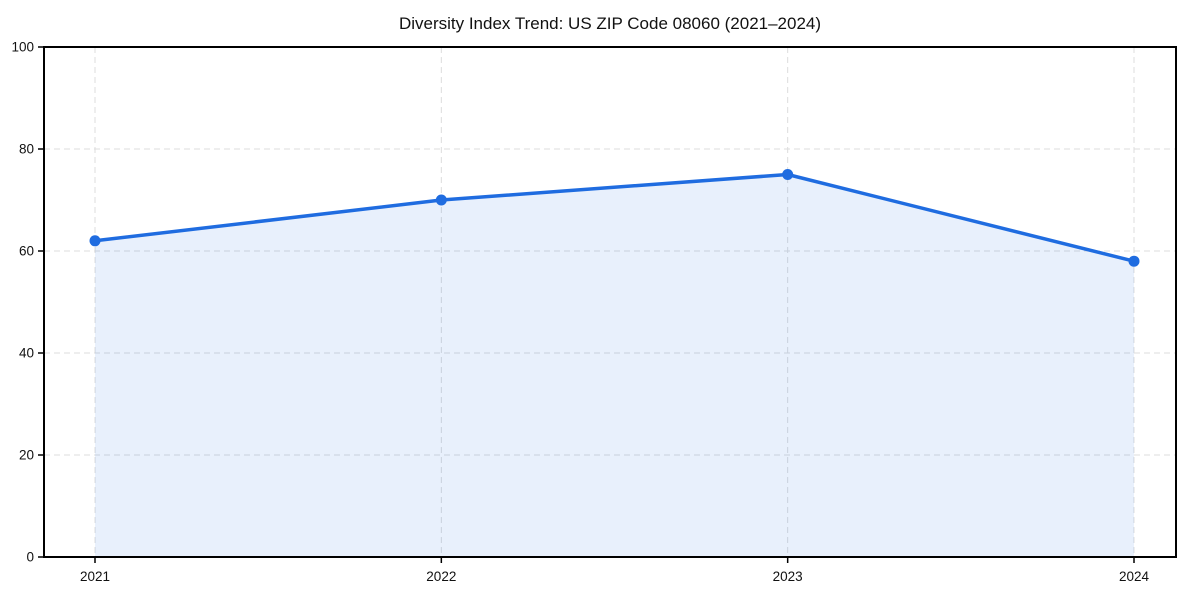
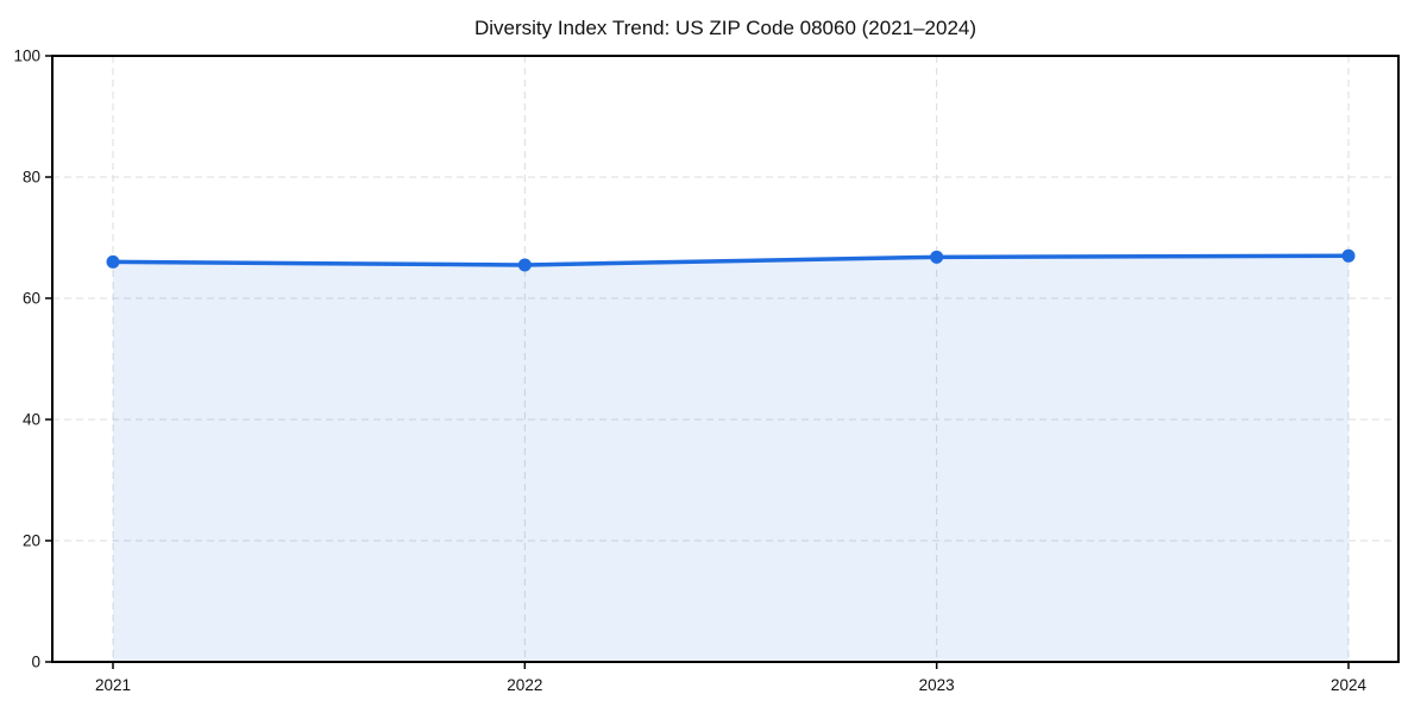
2021: 62 -> 66
2022: 70 -> 66
2023: 75 -> 67
2024: 58 -> 67
